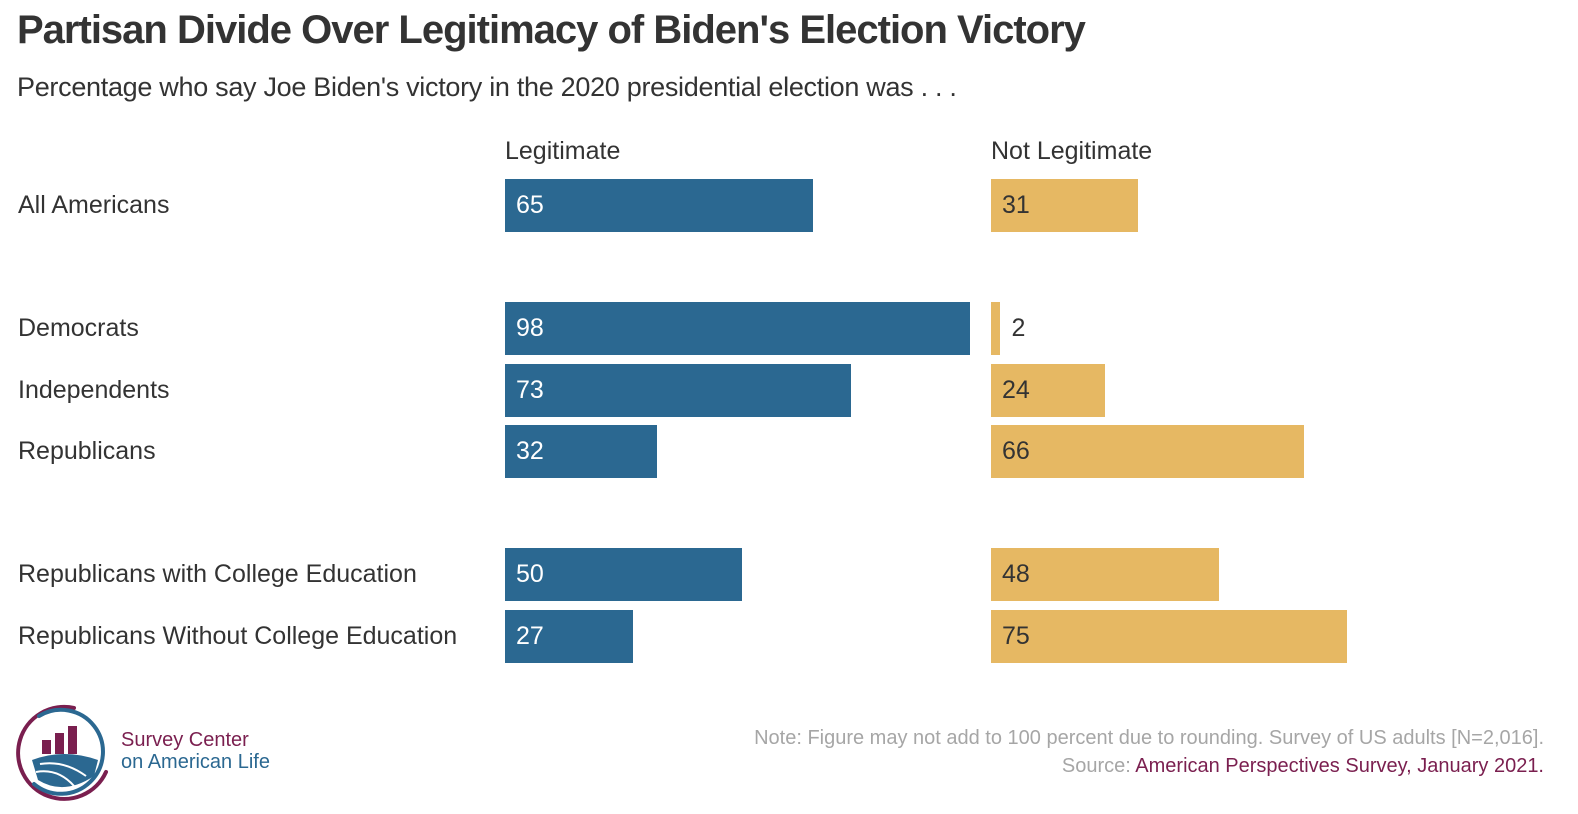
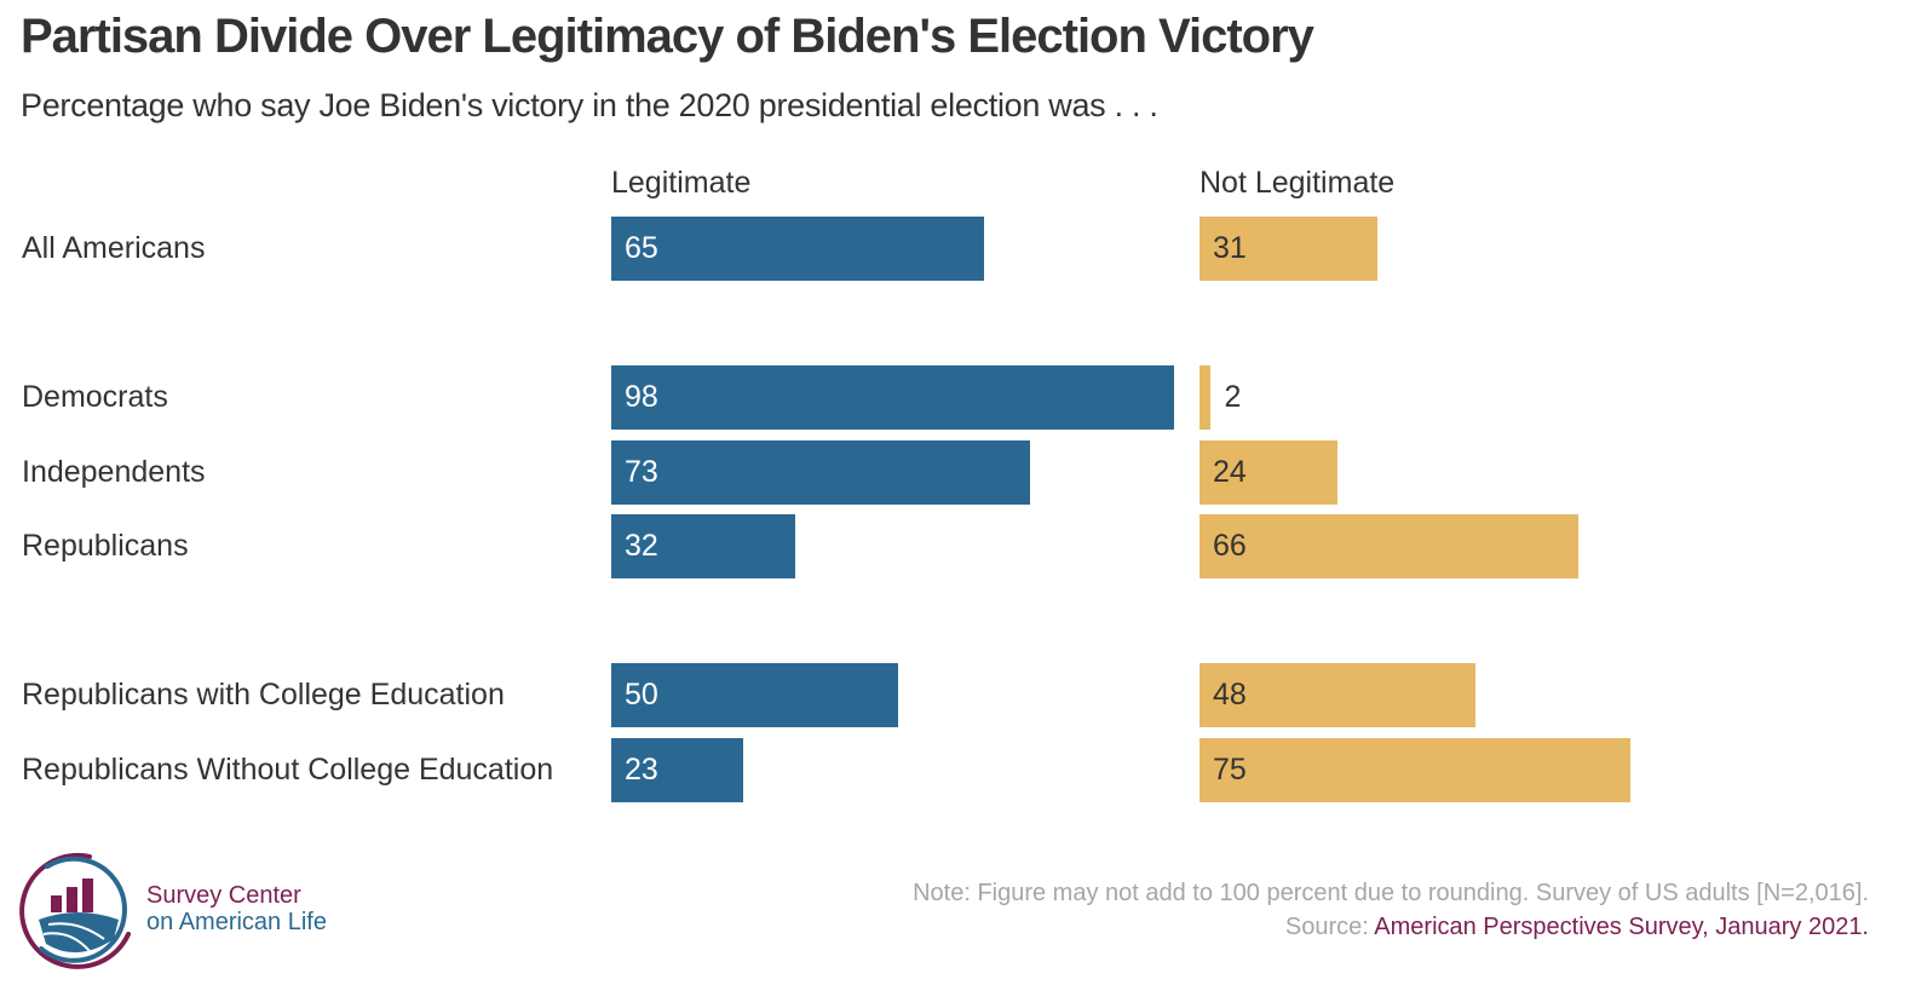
Legitimate/Republicans Without College Education: 27 -> 23
